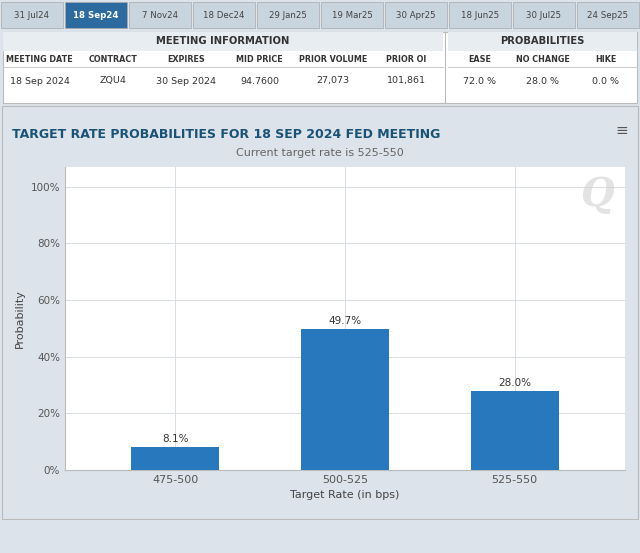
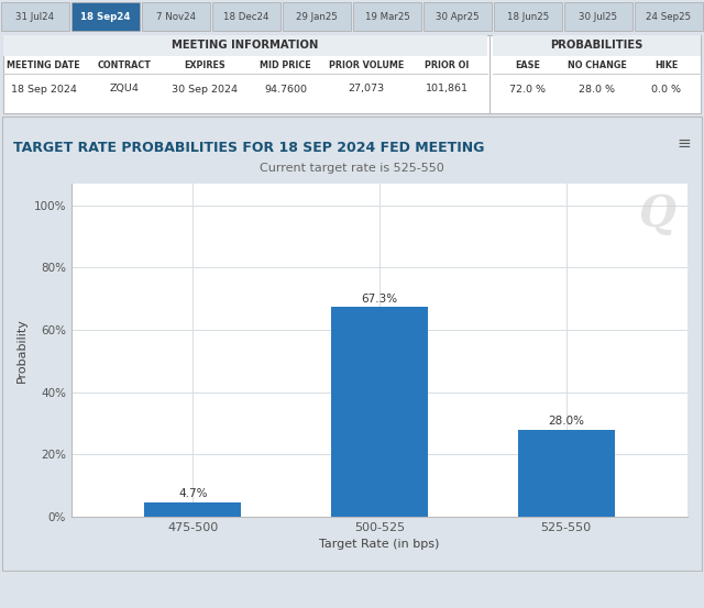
475-500: 8.1% -> 4.7%
500-525: 49.7% -> 67.3%
